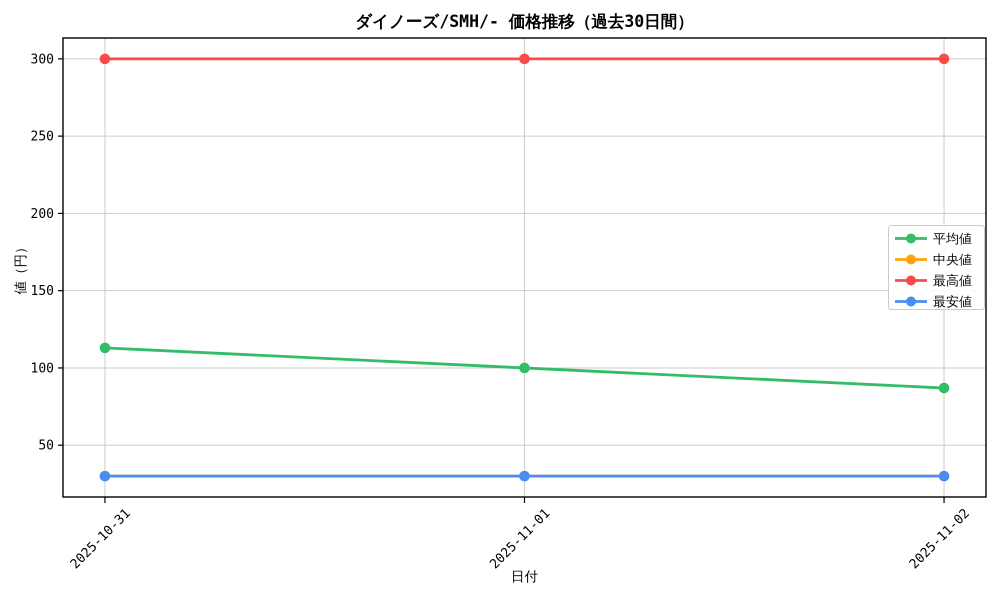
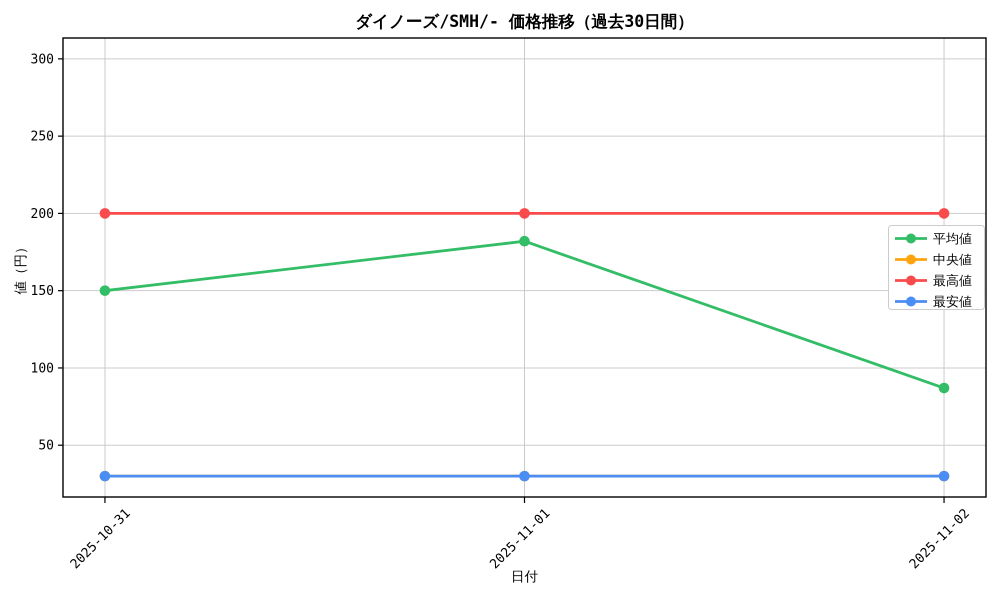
平均値/2025-10-31: 113 -> 150
最高値/2025-10-31: 300 -> 200
平均値/2025-11-01: 100 -> 182
最高値/2025-11-01: 300 -> 200
最高値/2025-11-02: 300 -> 200
